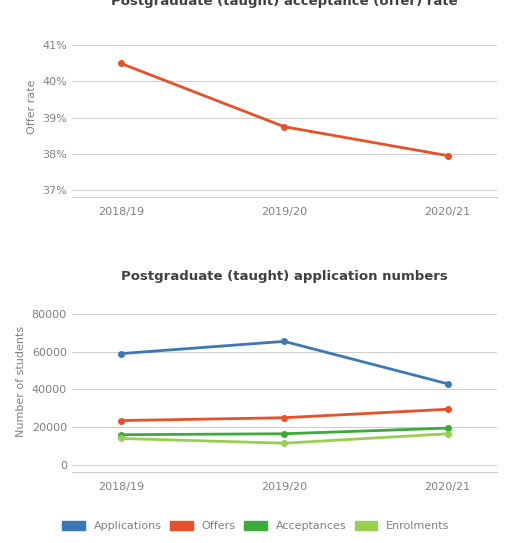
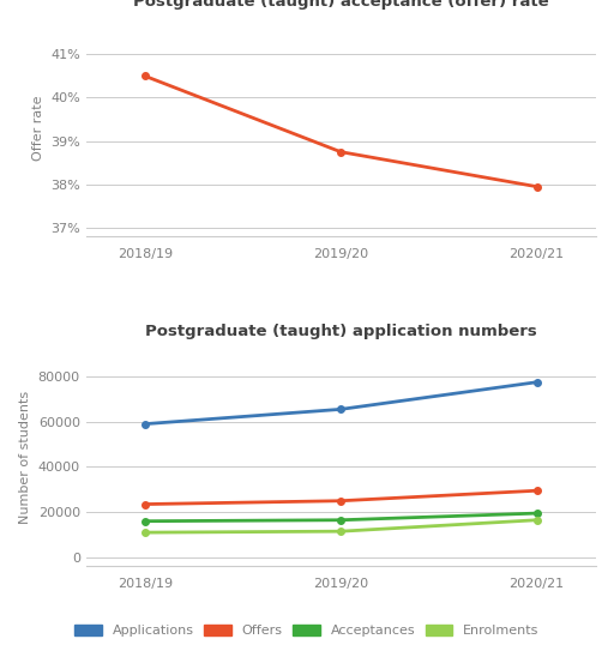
Postgraduate (taught) application numbers/Enrolments/2018/19: 14000 -> 11000
Postgraduate (taught) application numbers/Applications/2020/21: 43000 -> 78000
